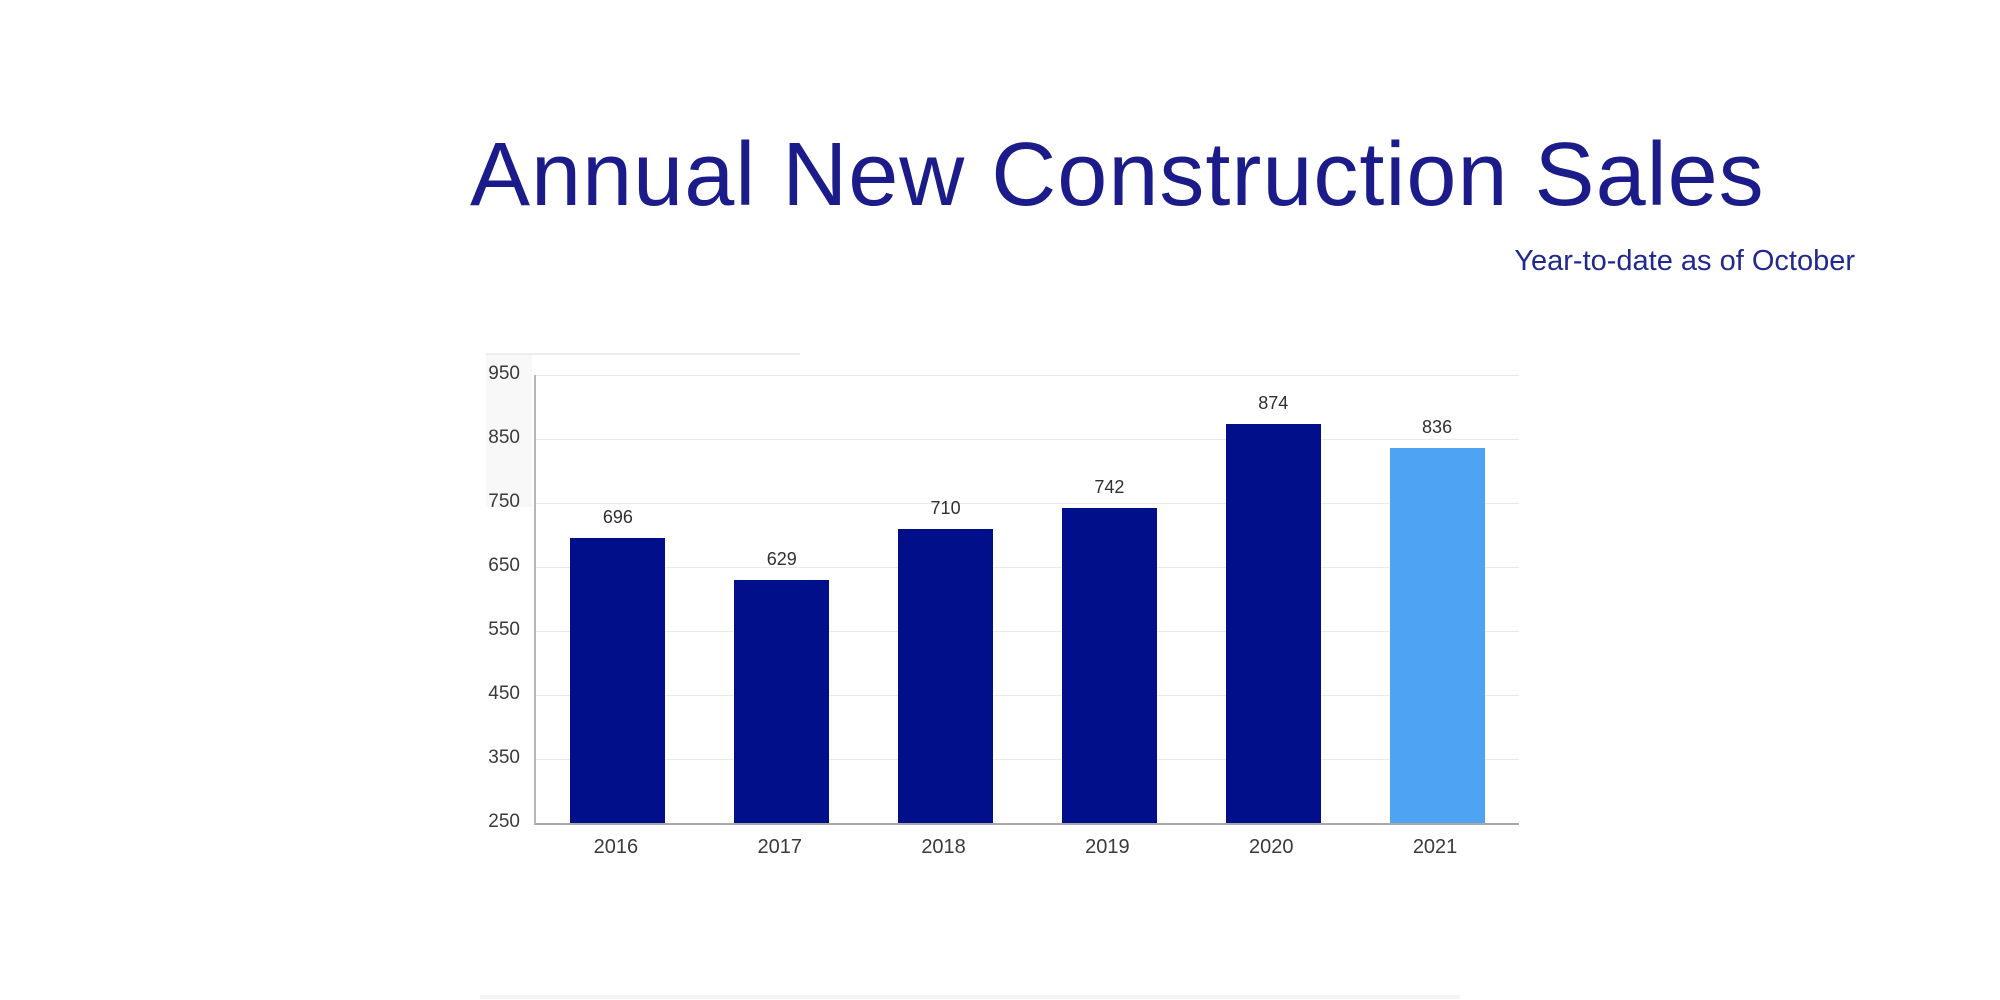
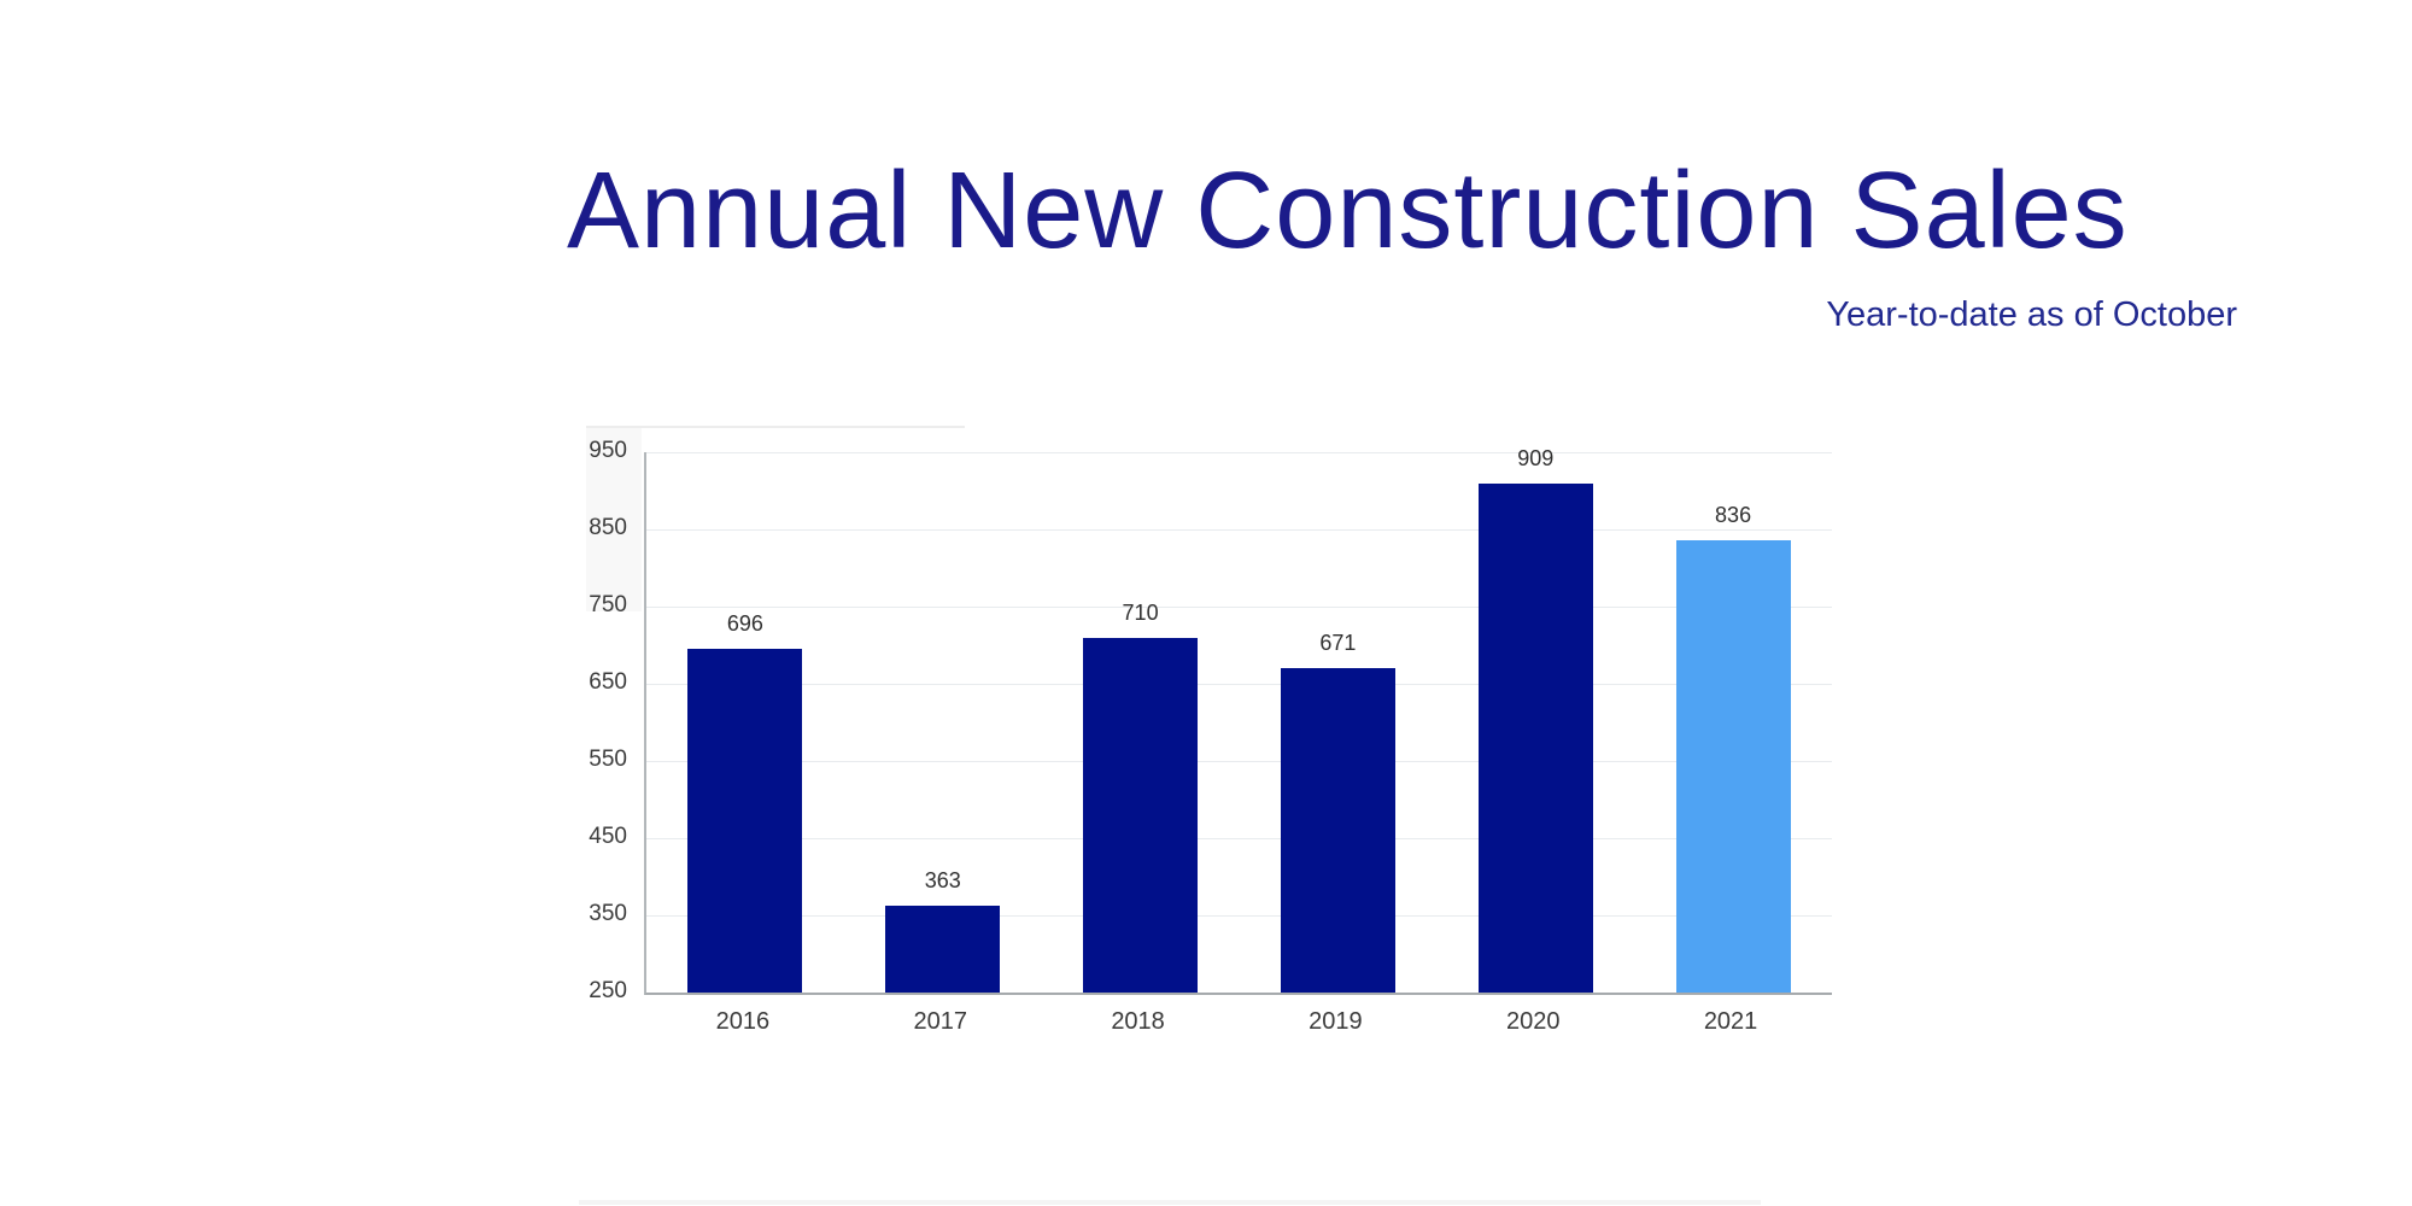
2017: 629 -> 363
2019: 742 -> 671
2020: 874 -> 909
